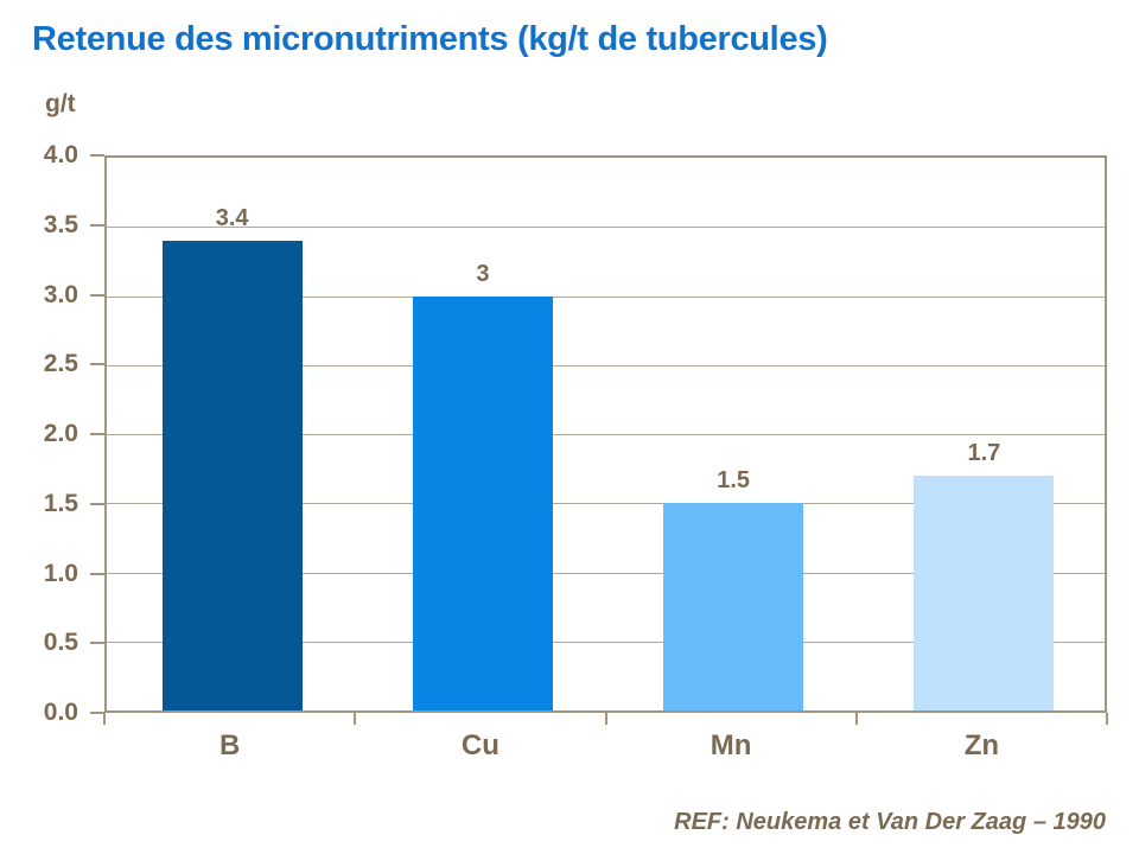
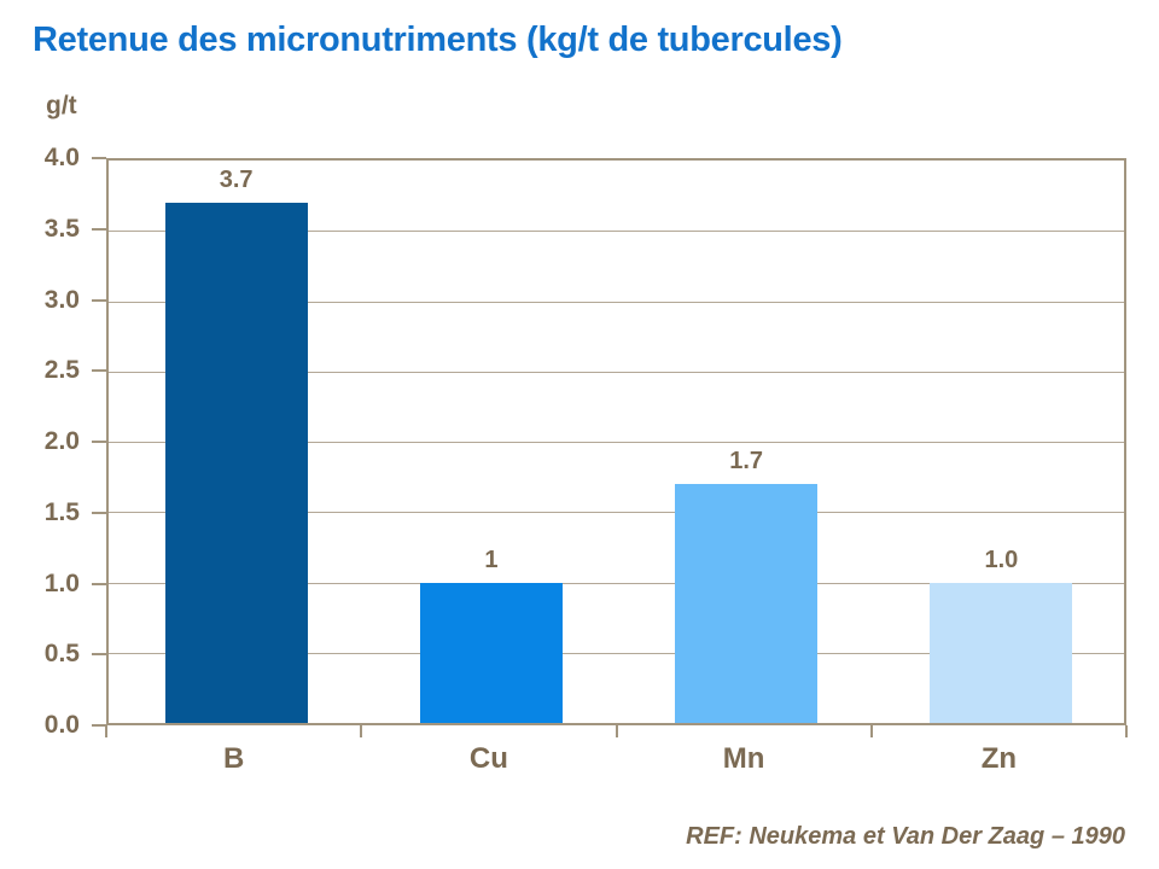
B: 3.4 -> 3.7
Cu: 3 -> 1
Mn: 1.5 -> 1.7
Zn: 1.7 -> 1.0
